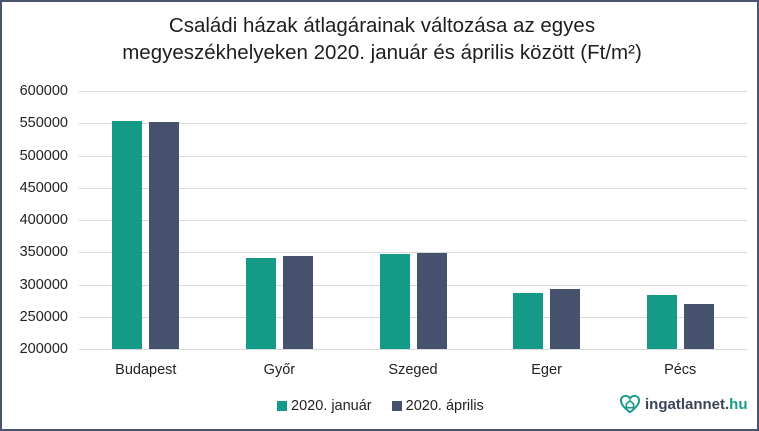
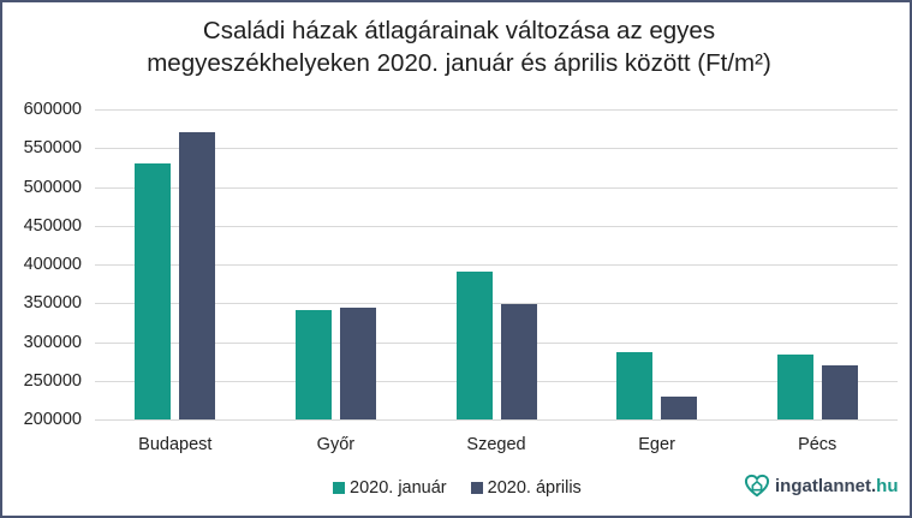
2020. január/Budapest: 550000 -> 530000
2020. április/Budapest: 550000 -> 570000
2020. január/Szeged: 350000 -> 390000
2020. április/Eger: 290000 -> 230000
